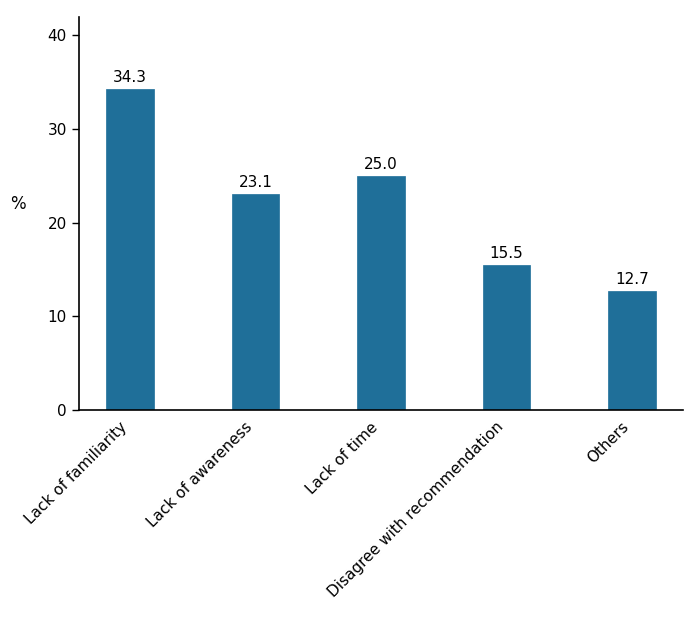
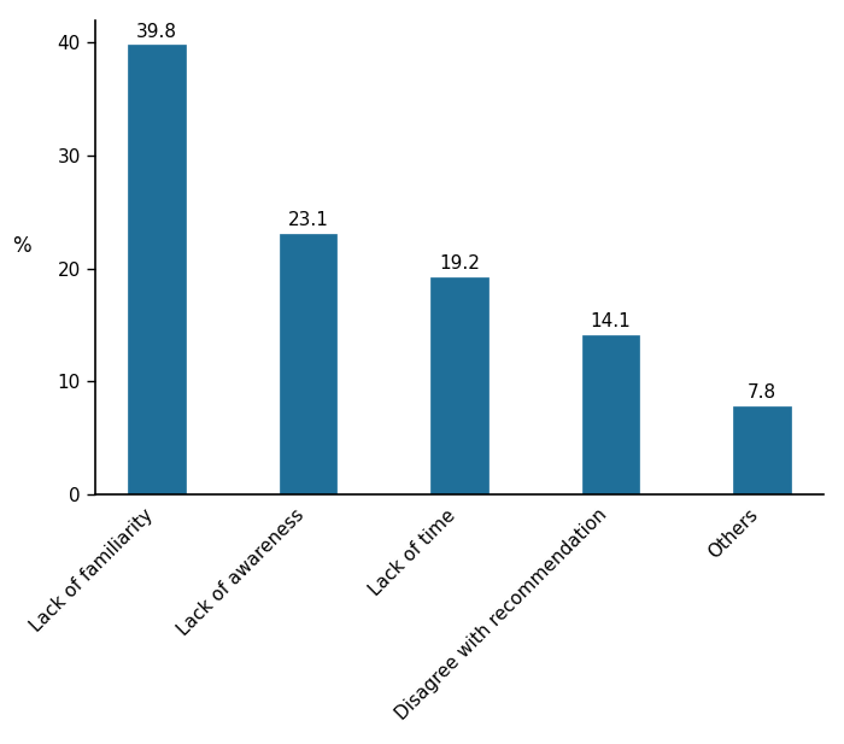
Lack of familiarity: 34.3 -> 39.8
Lack of time: 25.0 -> 19.2
Disagree with recommendation: 15.5 -> 14.1
Others: 12.7 -> 7.8
